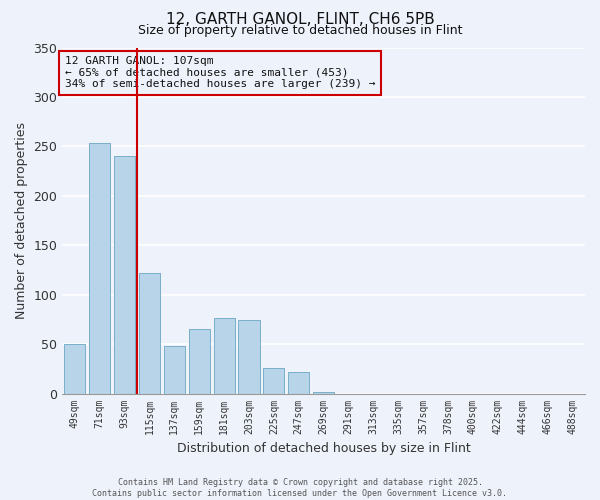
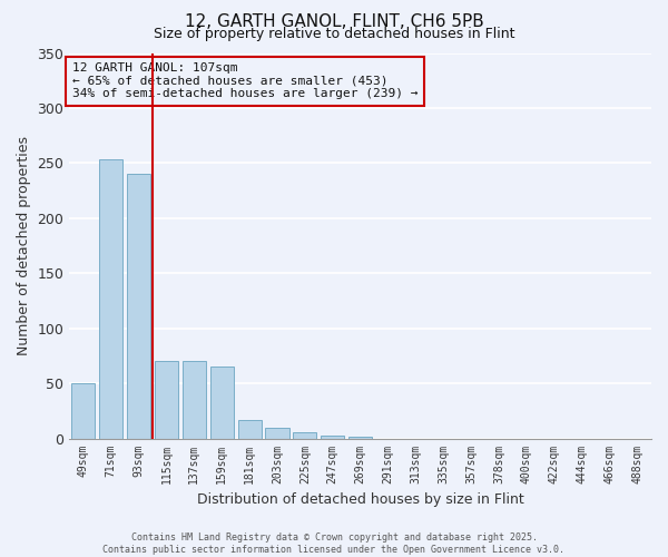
115sqm: 122 -> 70
137sqm: 48 -> 70
181sqm: 76 -> 17
203sqm: 74 -> 10
225sqm: 26 -> 6
247sqm: 22 -> 3
